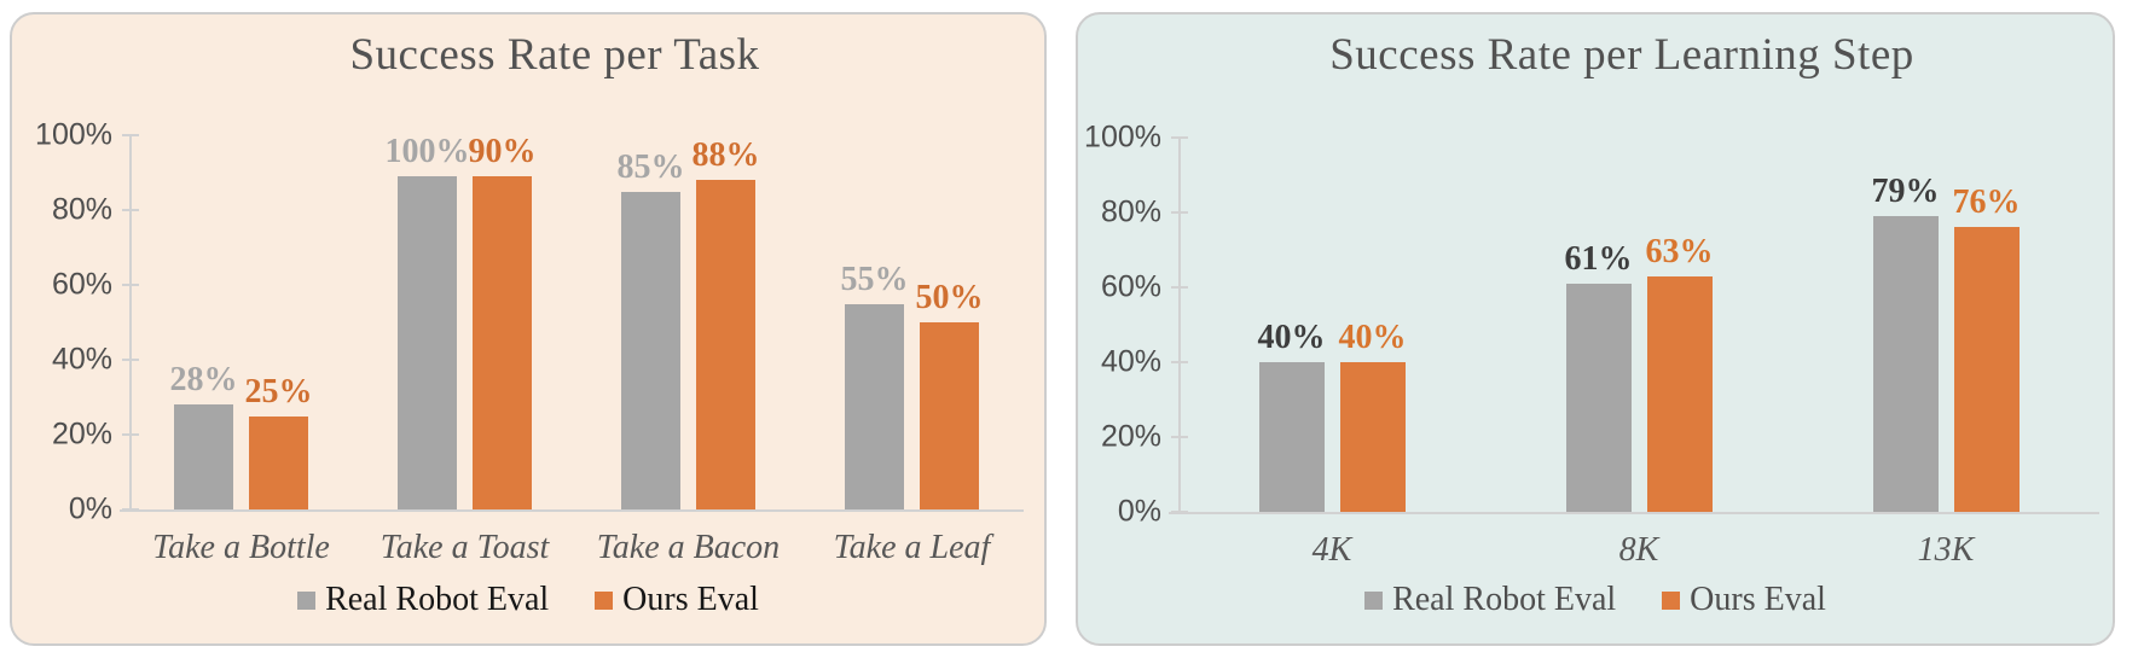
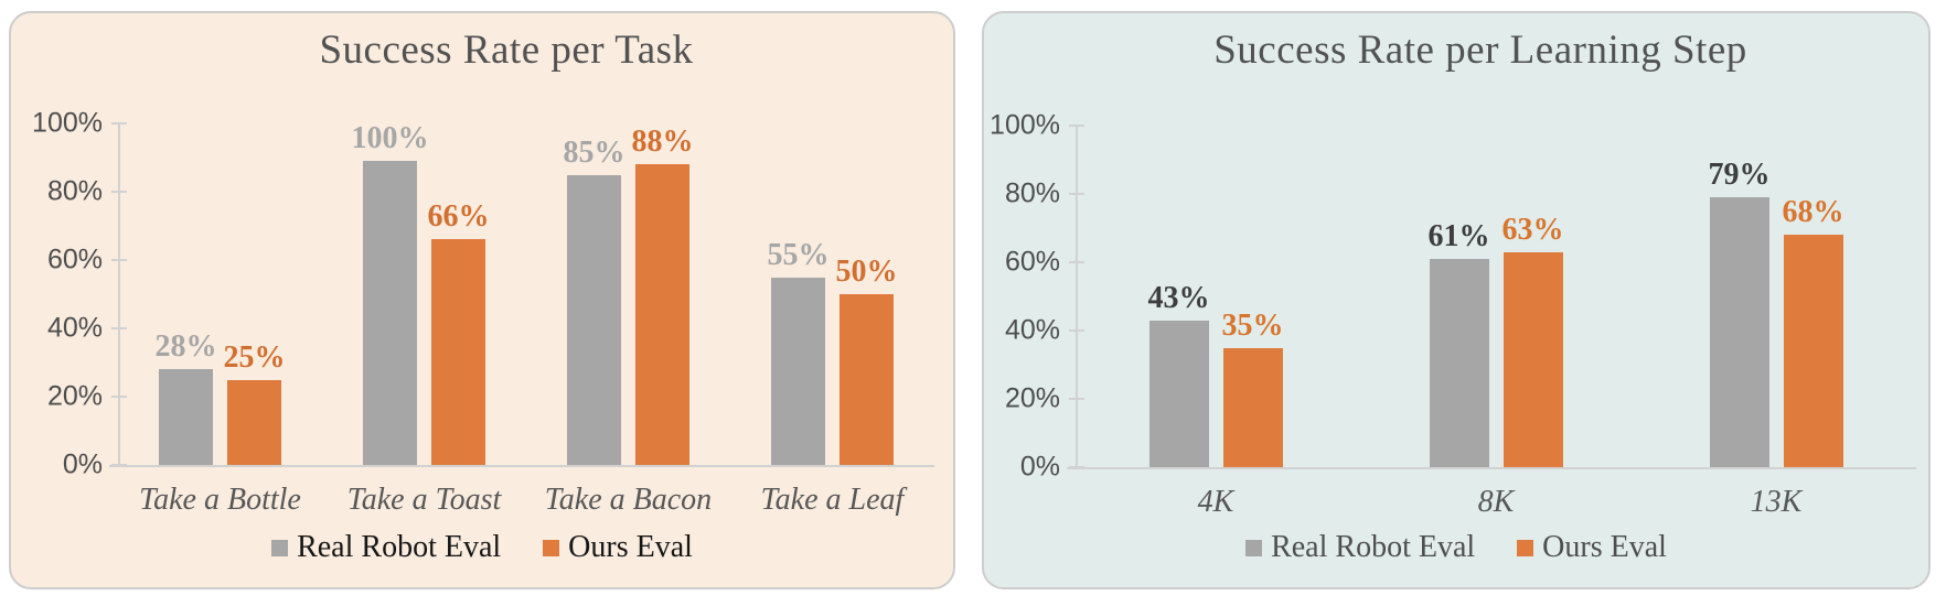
Success Rate per Task/Ours Eval/Take a Toast: 90% -> 66%
Success Rate per Learning Step/Real Robot Eval/4K: 40% -> 43%
Success Rate per Learning Step/Ours Eval/4K: 40% -> 35%
Success Rate per Learning Step/Ours Eval/13K: 76% -> 68%
